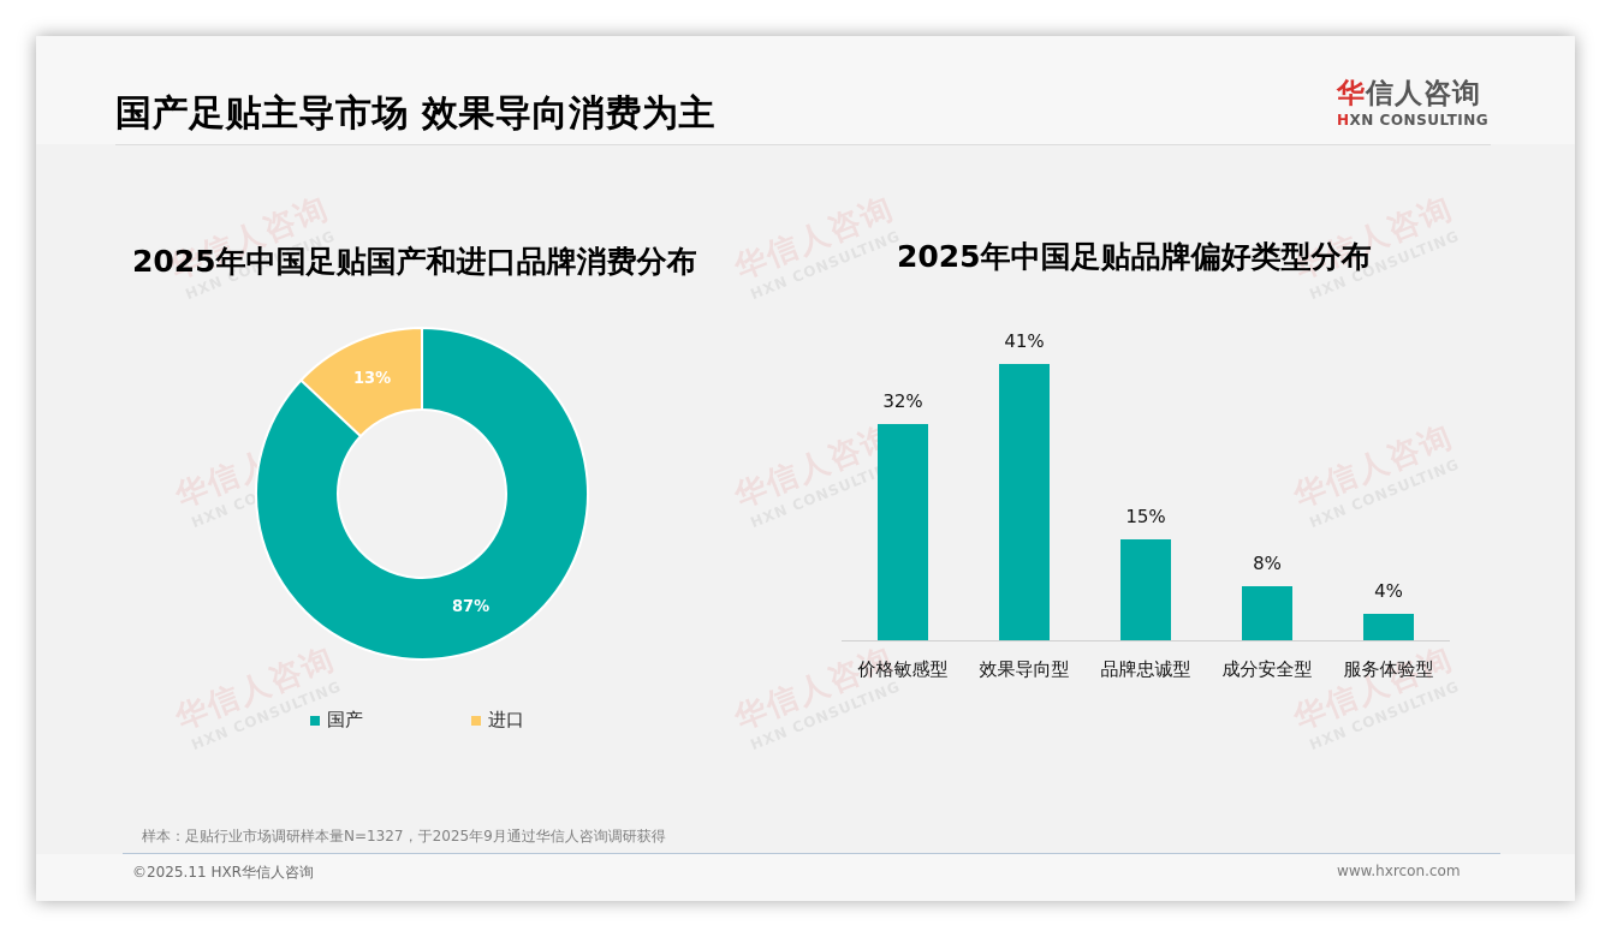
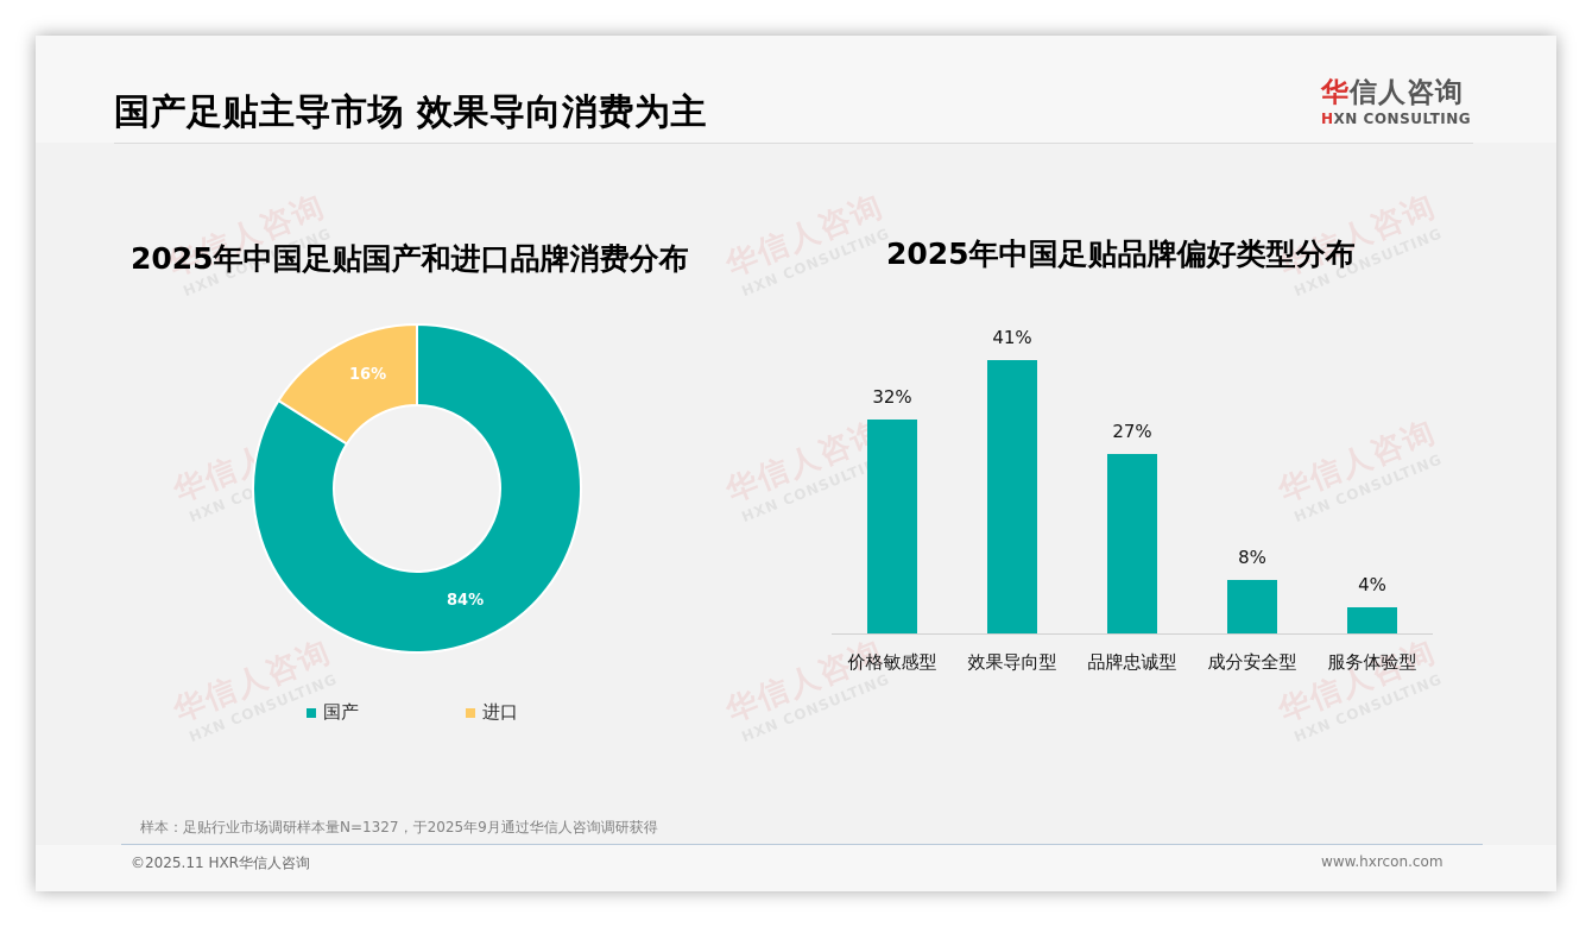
2025年中国足贴国产和进口品牌消费分布/国产: 87% -> 84%
2025年中国足贴国产和进口品牌消费分布/进口: 13% -> 16%
2025年中国足贴品牌偏好类型分布/品牌忠诚型: 15% -> 27%
